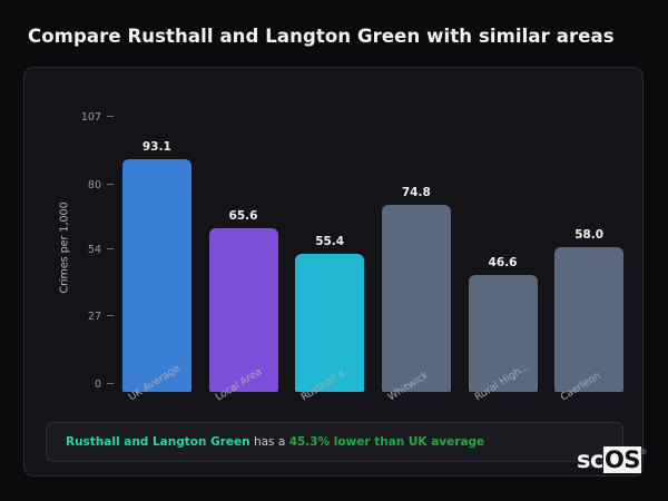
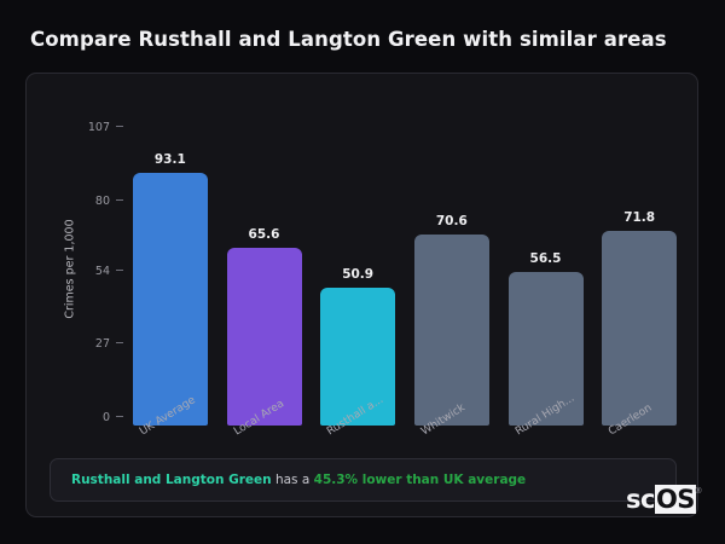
Rusthall a...: 55.4 -> 50.9
Whitwick: 74.8 -> 70.6
Rural High...: 46.6 -> 56.5
Caerleon: 58.0 -> 71.8
